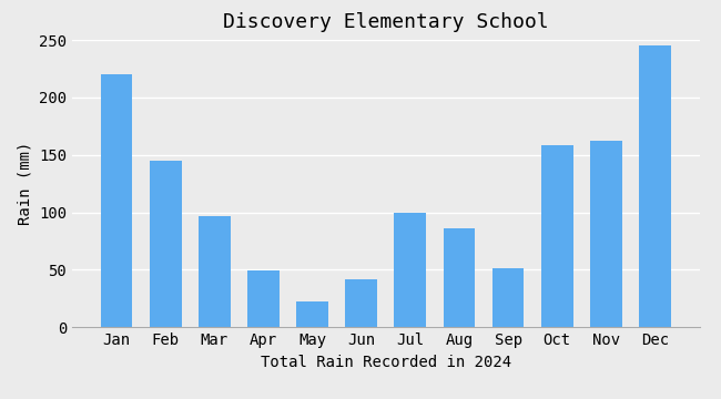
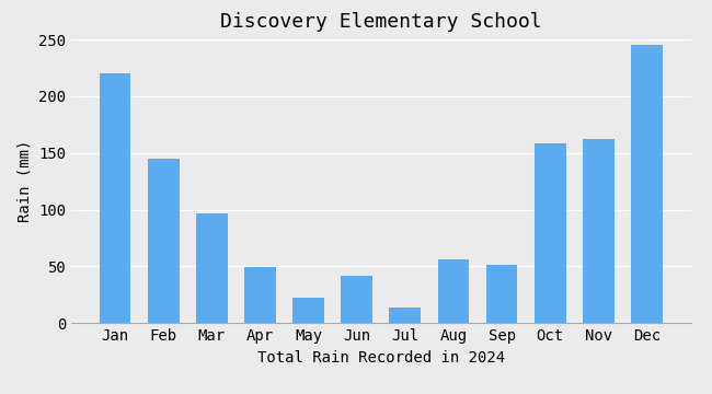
Jul: 100 -> 14
Aug: 86 -> 56
